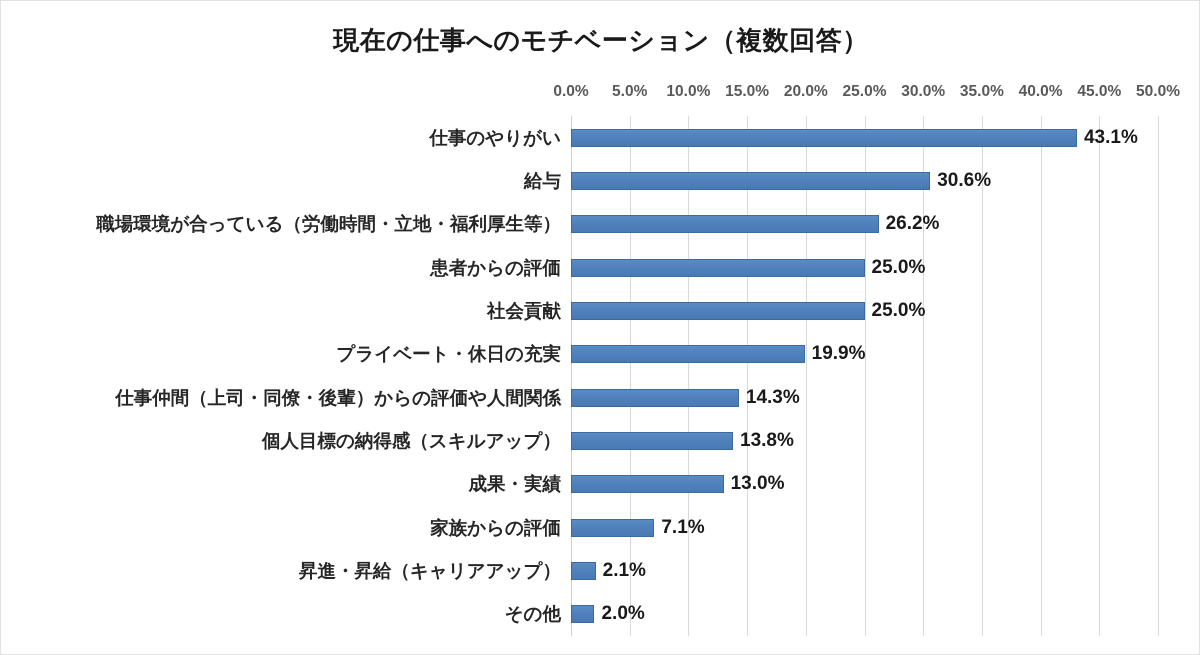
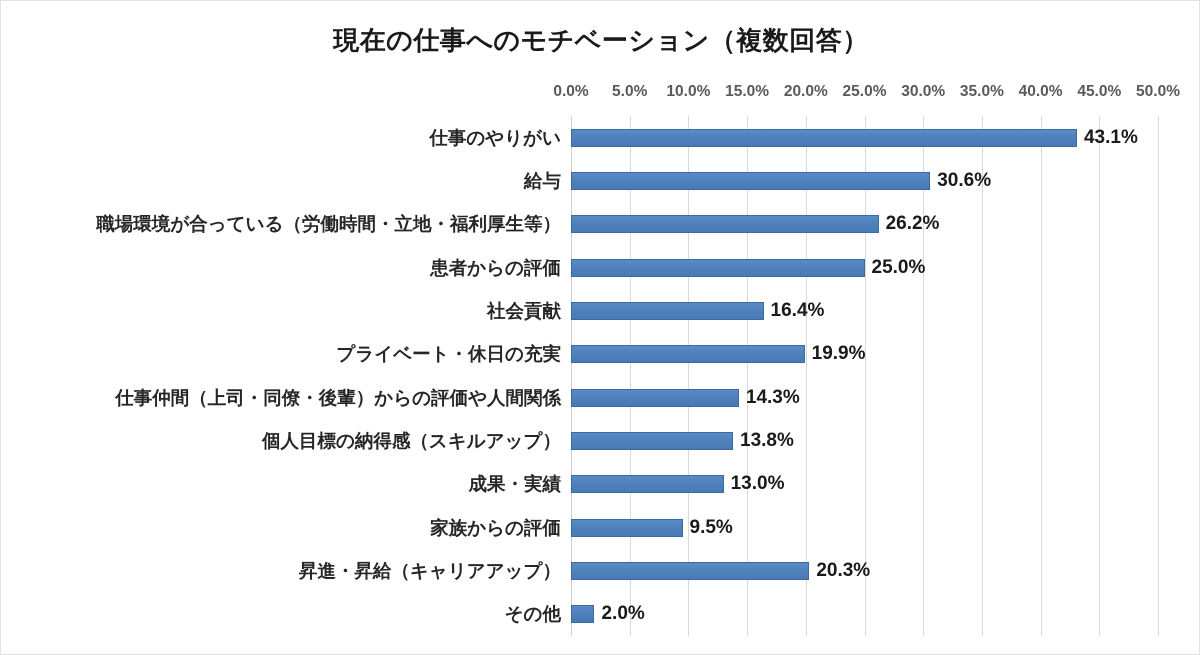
社会貢献: 25.0% -> 16.4%
家族からの評価: 7.1% -> 9.5%
昇進・昇給（キャリアアップ）: 2.1% -> 20.3%
